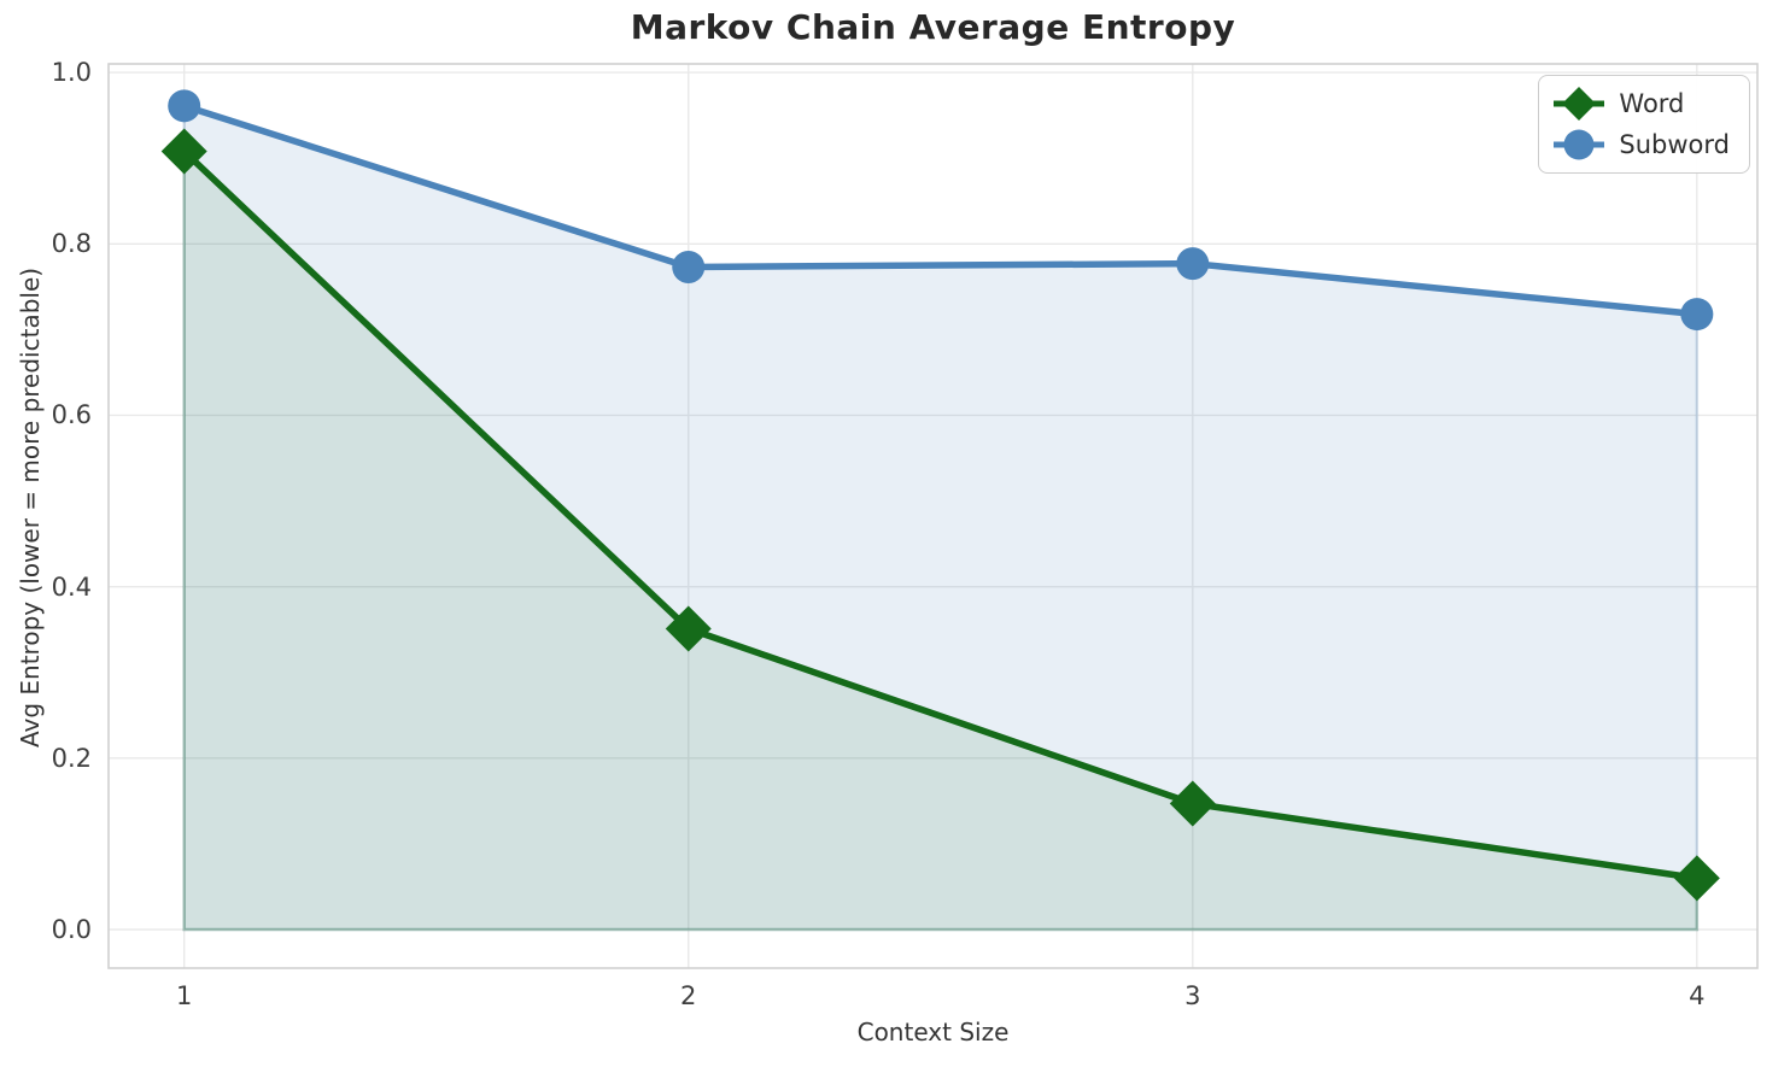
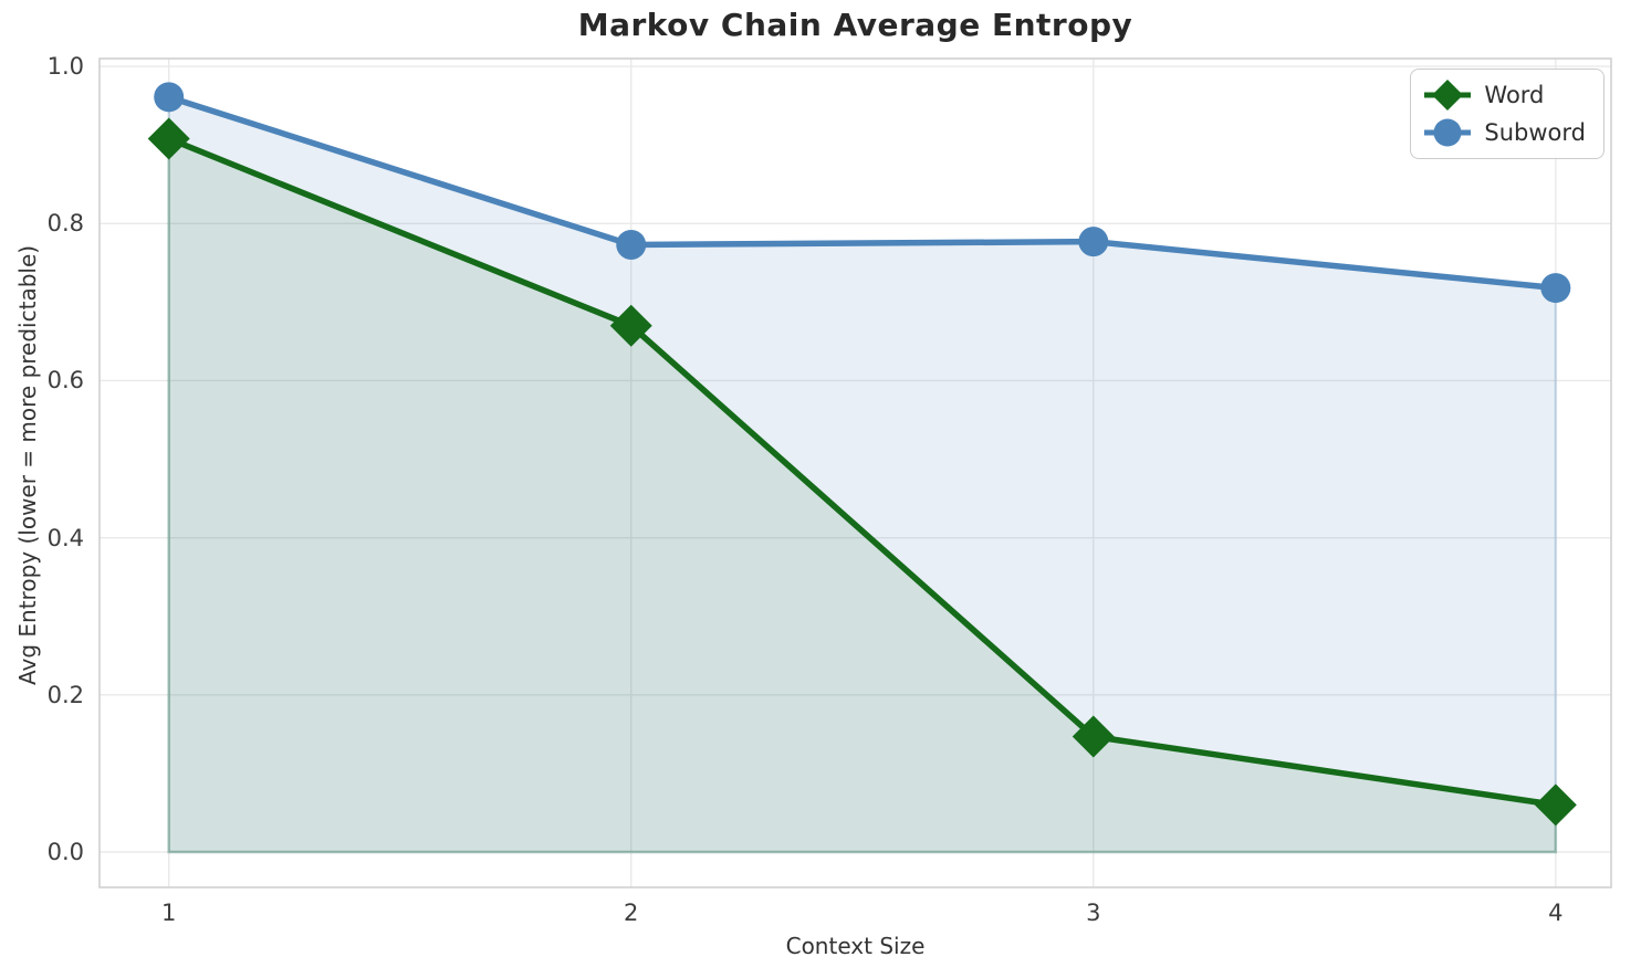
Word/2: 0.35 -> 0.67
